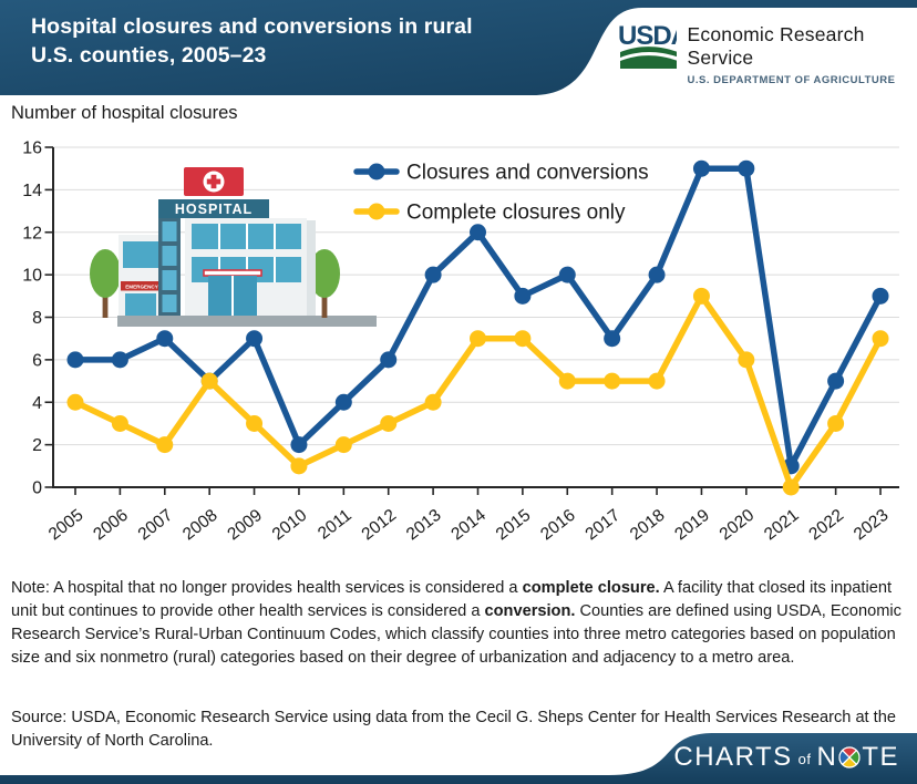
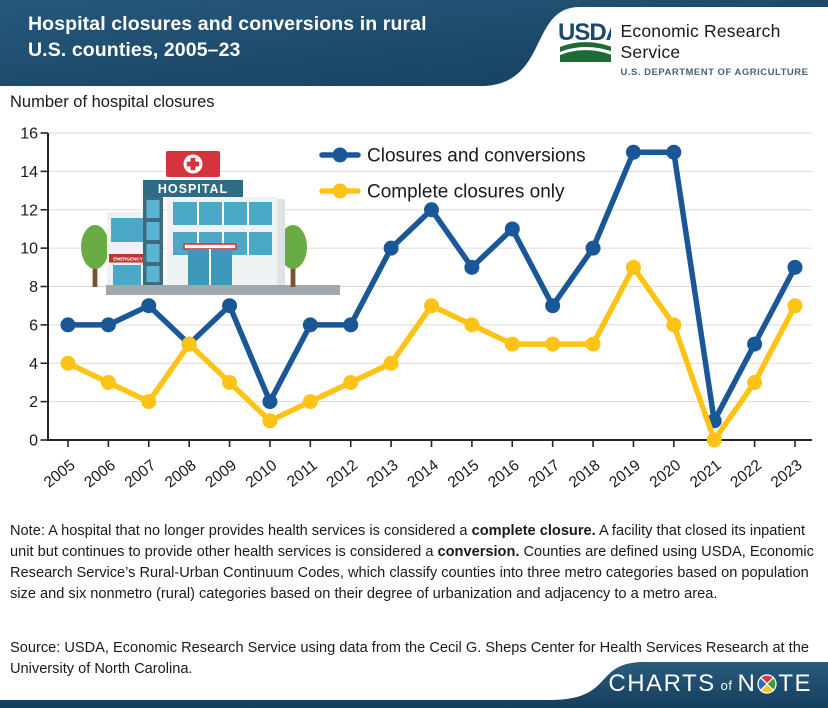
Closures and conversions/2011: 4 -> 6
Complete closures only/2015: 7 -> 6
Closures and conversions/2016: 10 -> 11
